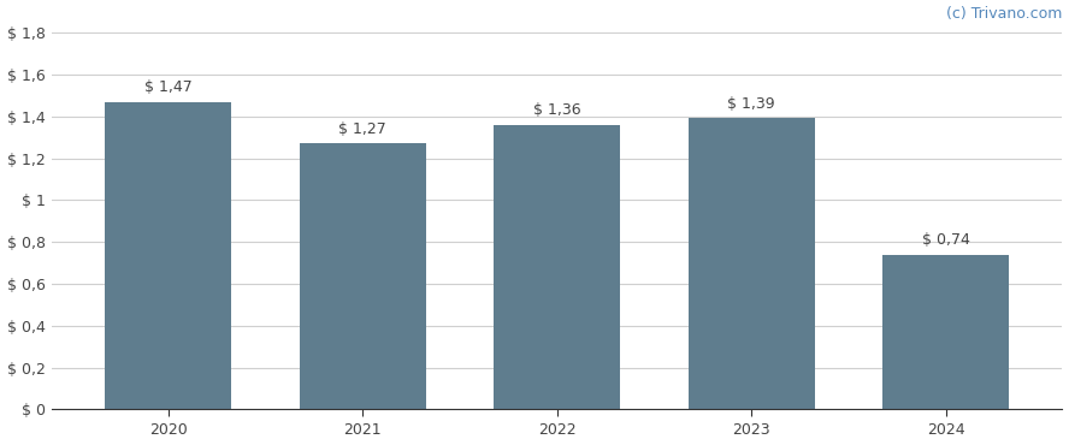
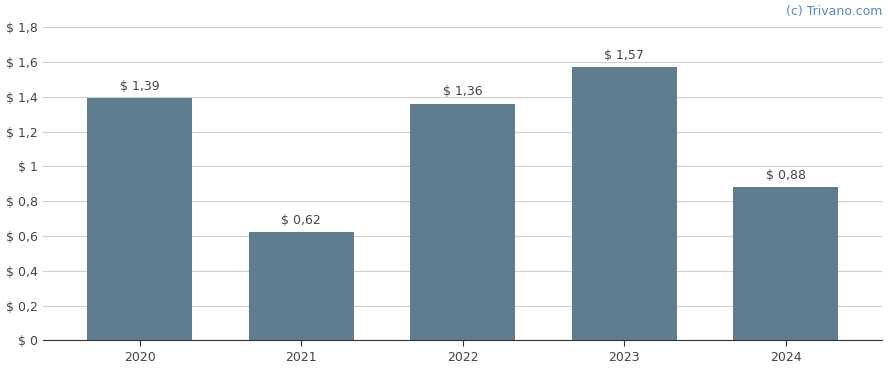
2020: 1,47 -> 1,39
2021: 1,27 -> 0,62
2023: 1,39 -> 1,57
2024: 0,74 -> 0,88
